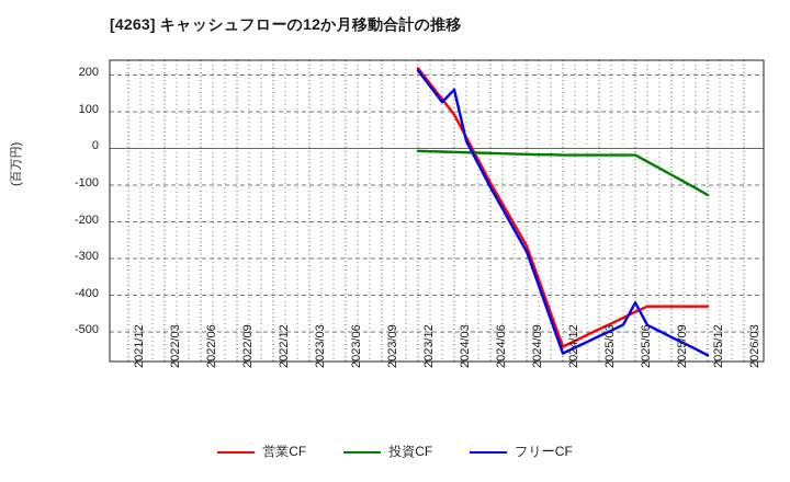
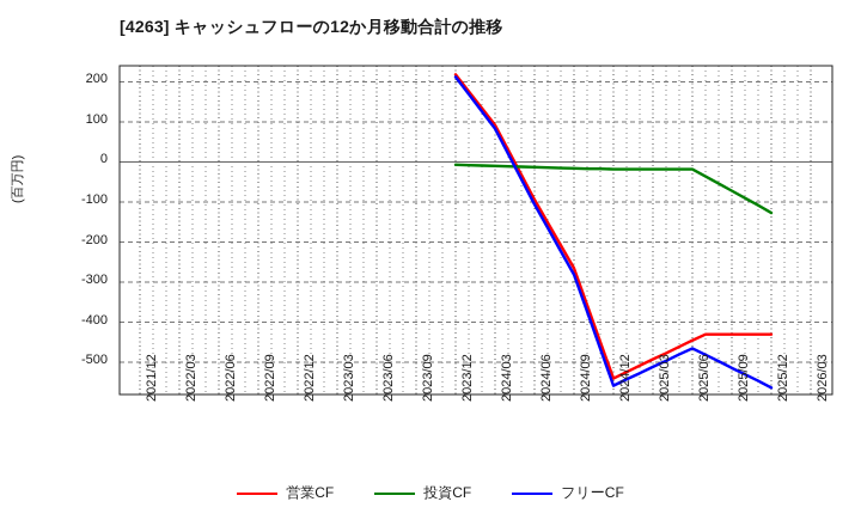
フリーCF/2024/03: 160 -> 80
フリーCF/2025/06: -420 -> -460
